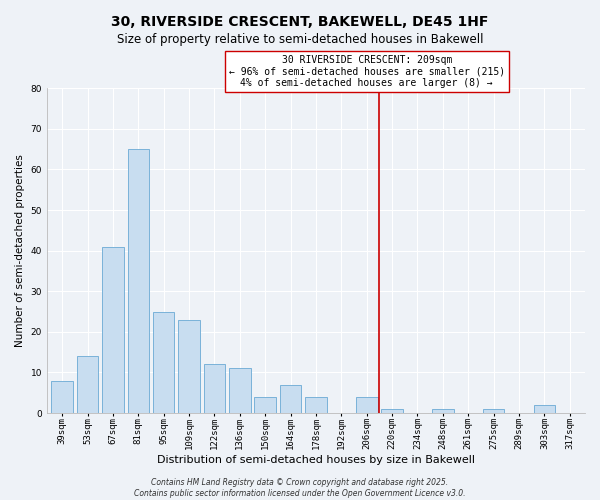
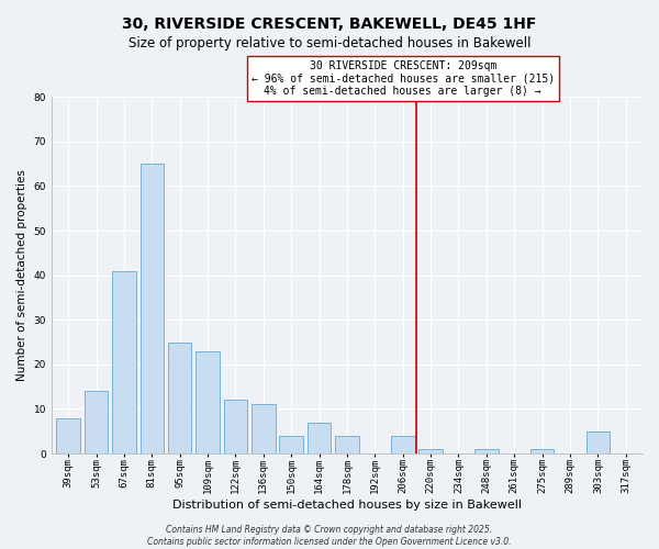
303sqm: 2 -> 5
